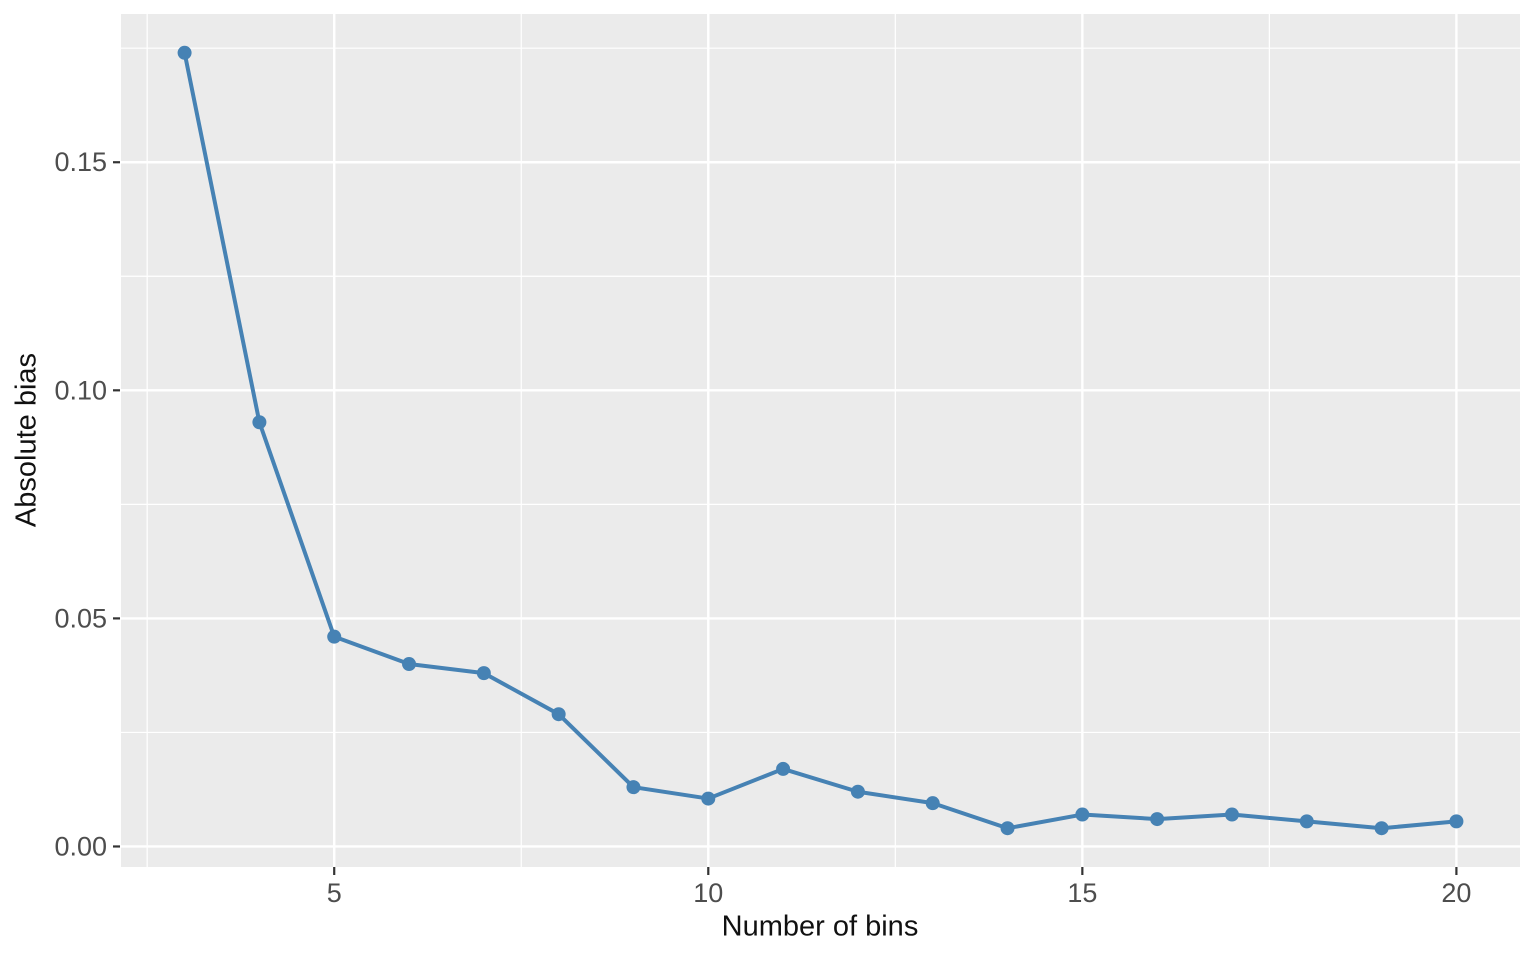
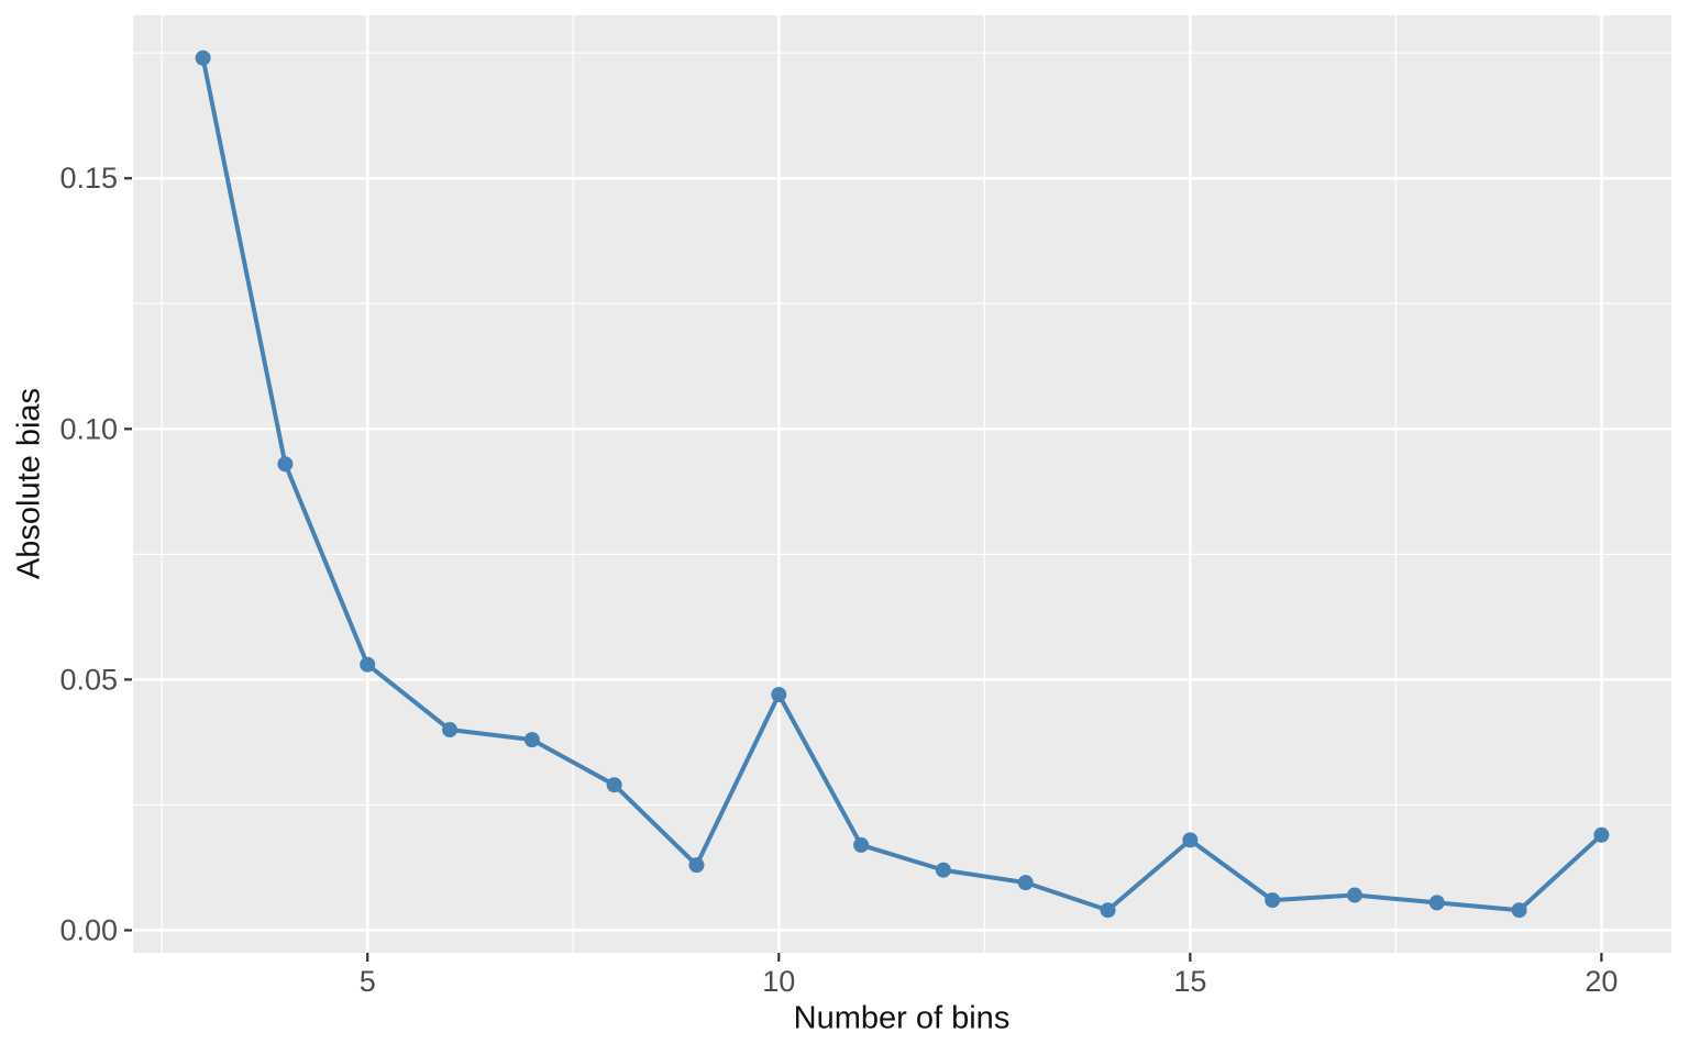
5: 0.046 -> 0.053
10: 0.011 -> 0.047
15: 0.007 -> 0.018
20: 0.005 -> 0.019
